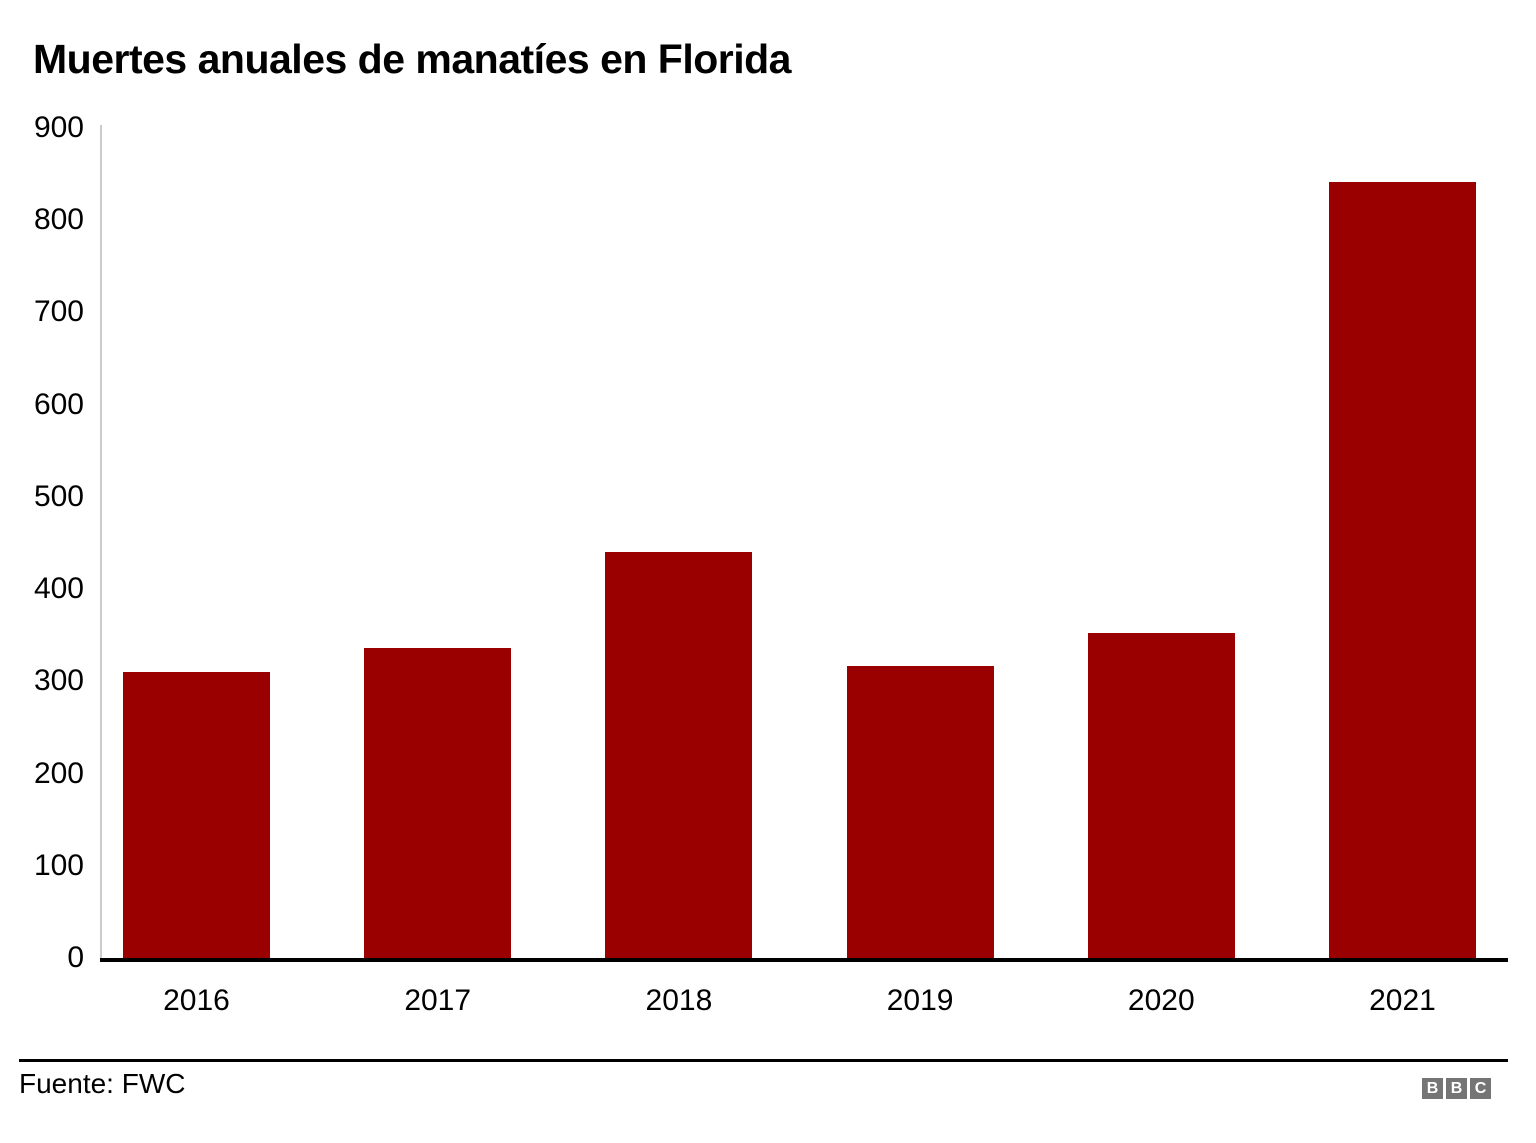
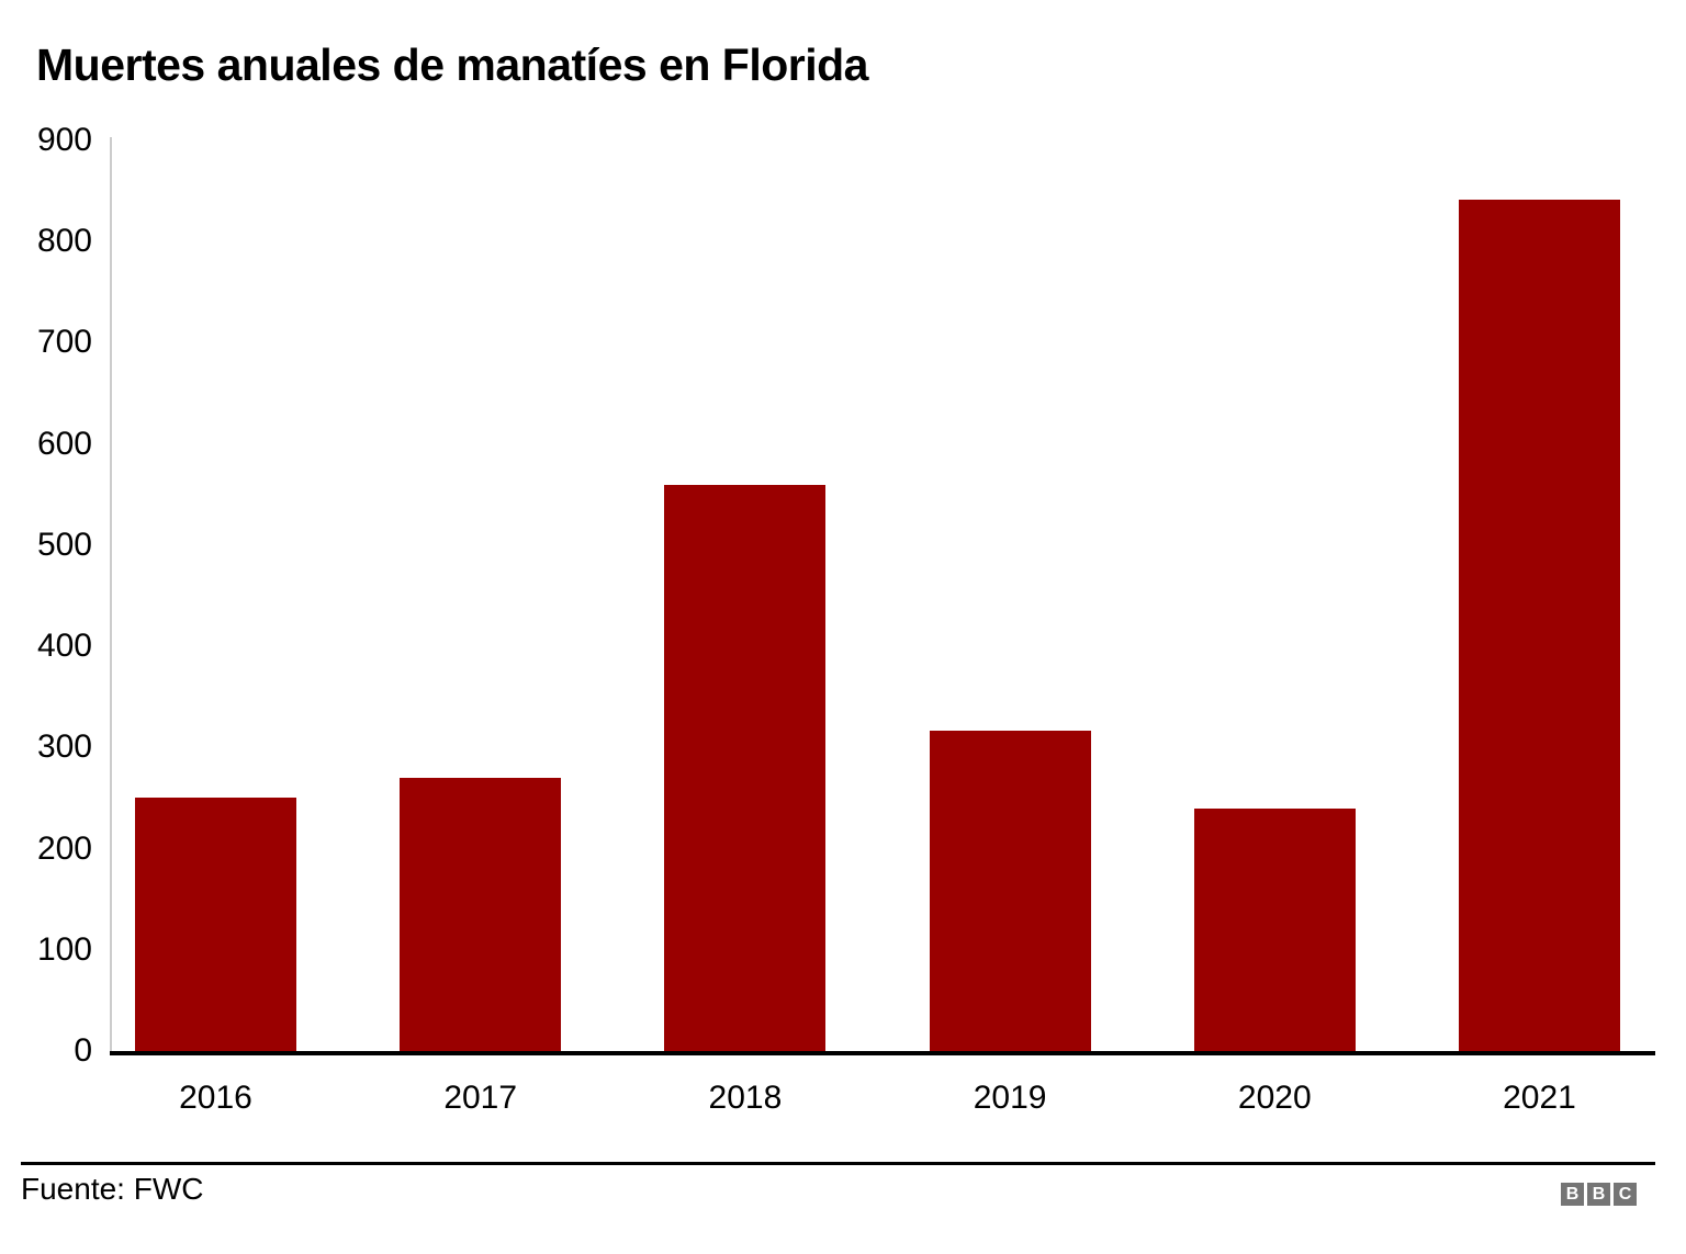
2016: 310 -> 250
2017: 340 -> 270
2018: 440 -> 560
2020: 350 -> 240
